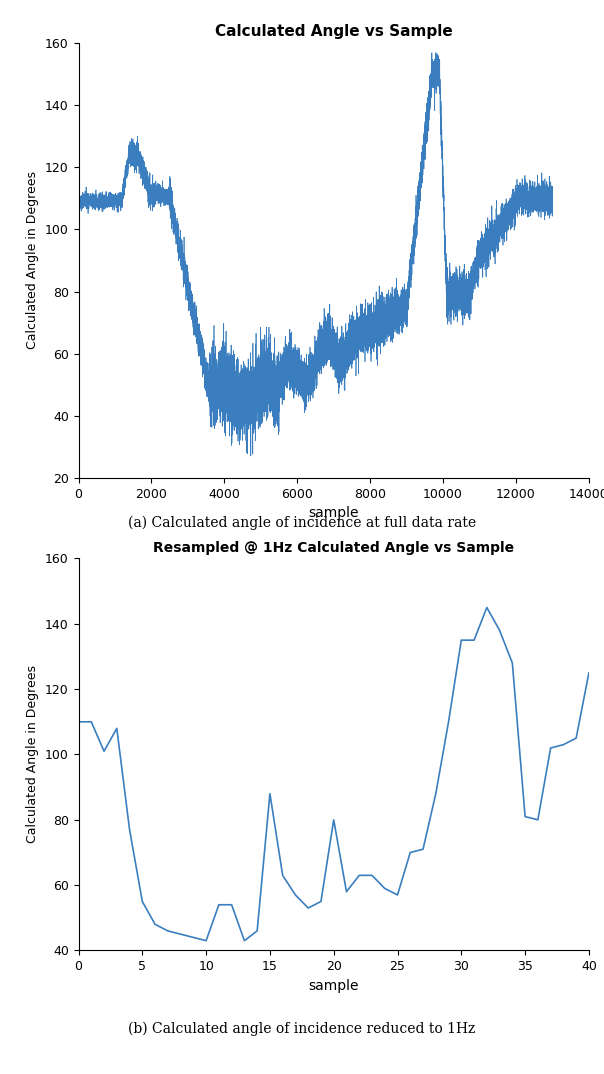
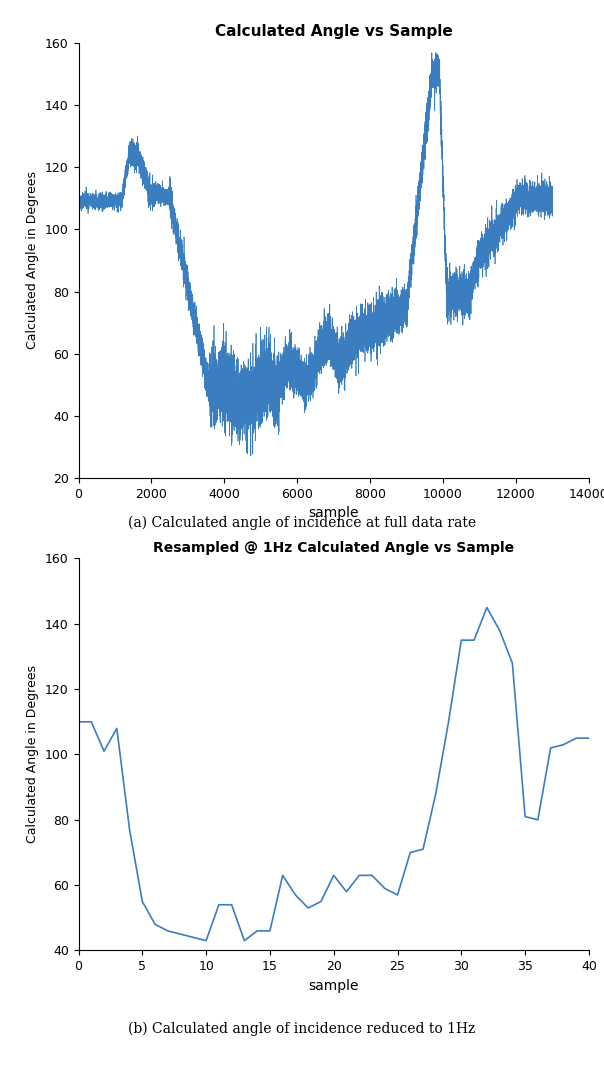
Resampled @ 1Hz Calculated Angle vs Sample/15: 88 -> 46
Resampled @ 1Hz Calculated Angle vs Sample/20: 80 -> 63
Resampled @ 1Hz Calculated Angle vs Sample/40: 125 -> 105
